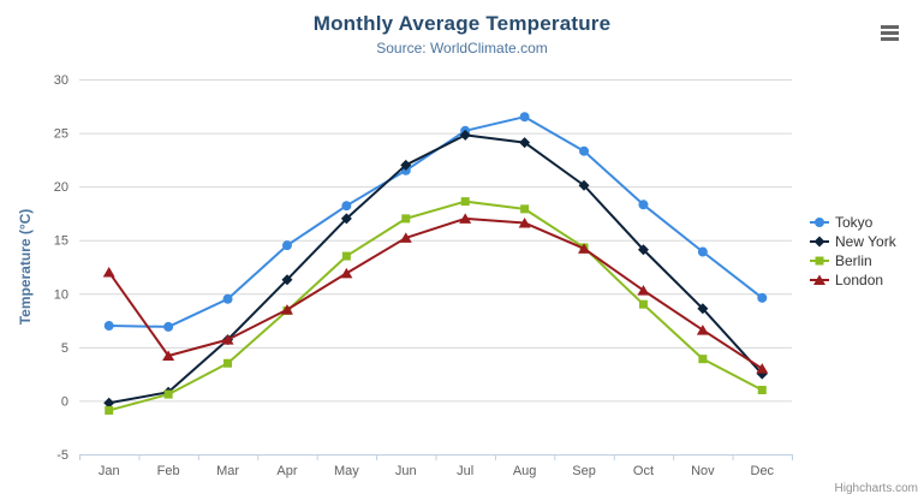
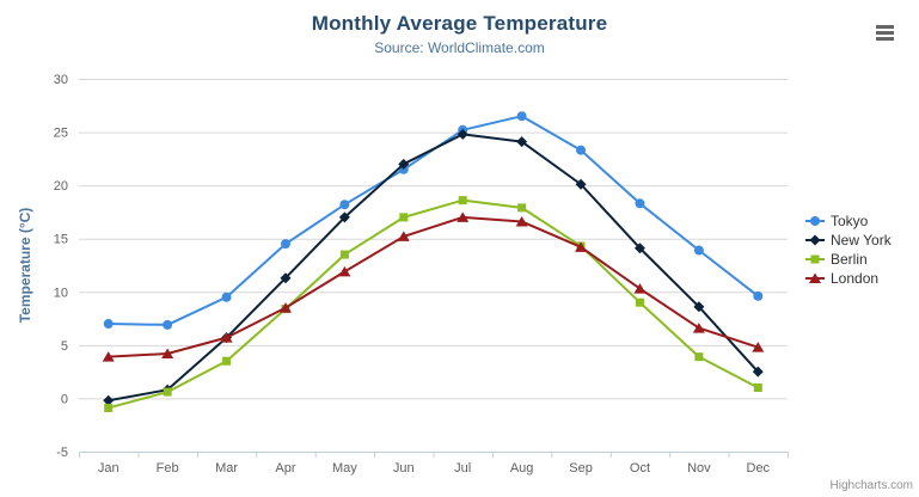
London/Jan: 12 -> 4
London/Dec: 3 -> 5
